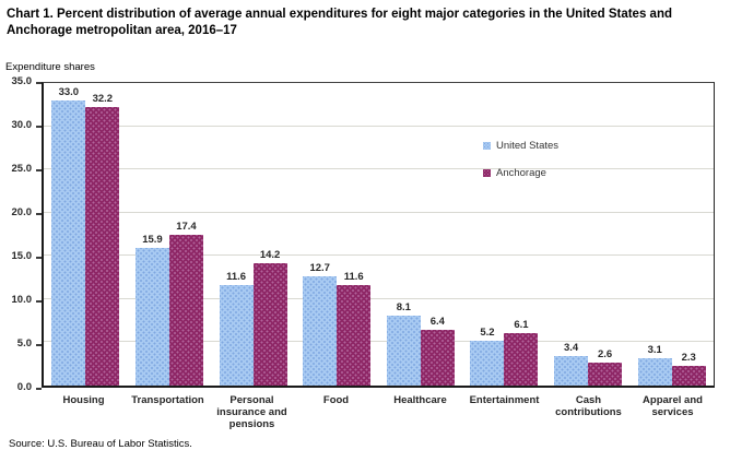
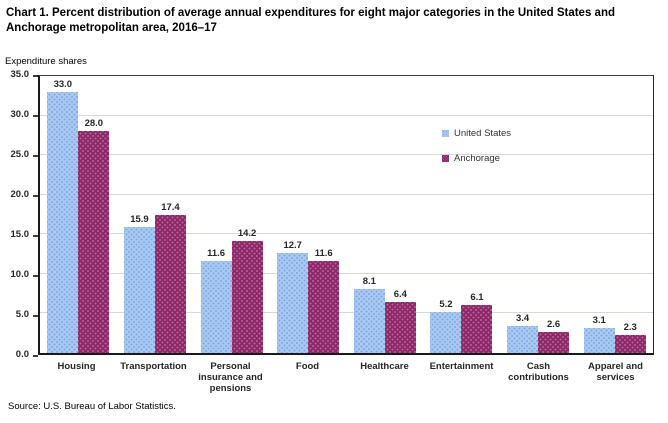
Anchorage/Housing: 32.2 -> 28.0
